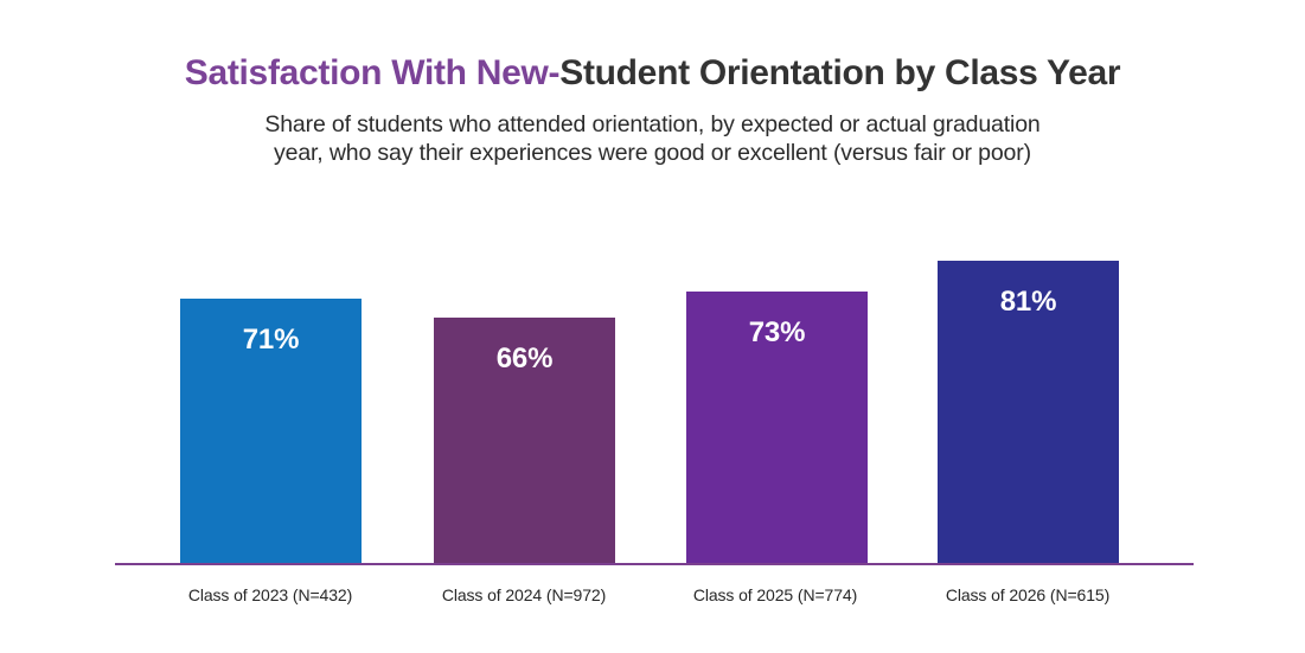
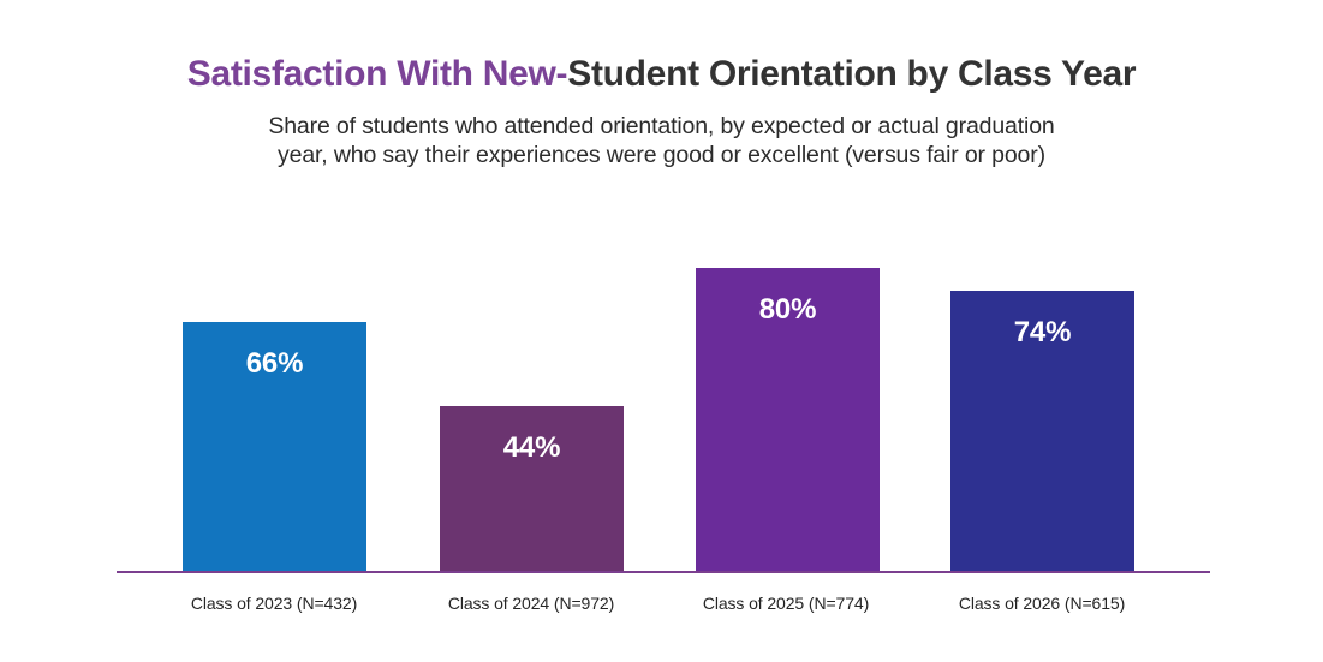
Class of 2023 (N=432): 71% -> 66%
Class of 2024 (N=972): 66% -> 44%
Class of 2025 (N=774): 73% -> 80%
Class of 2026 (N=615): 81% -> 74%
